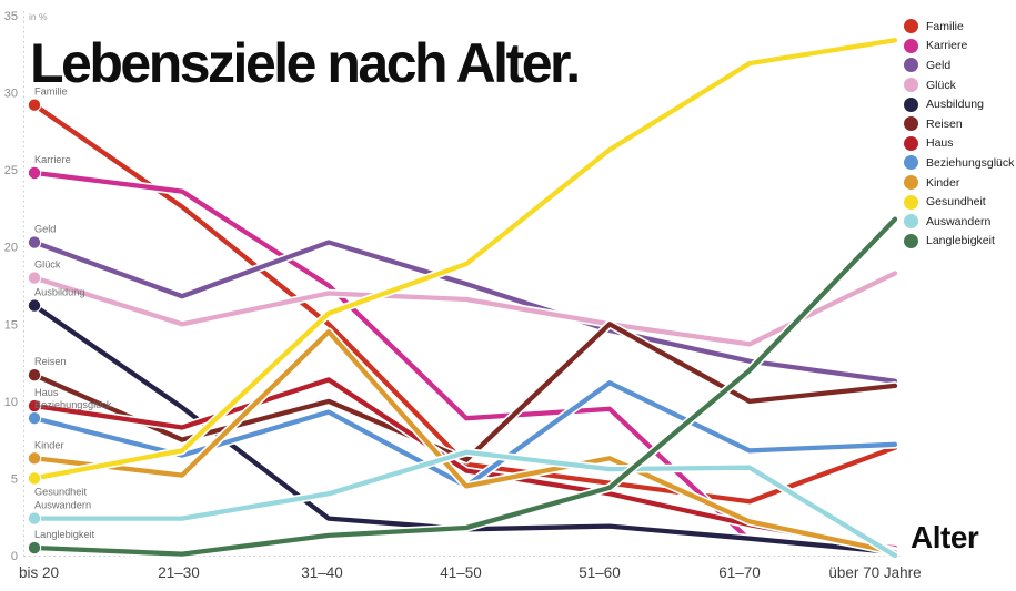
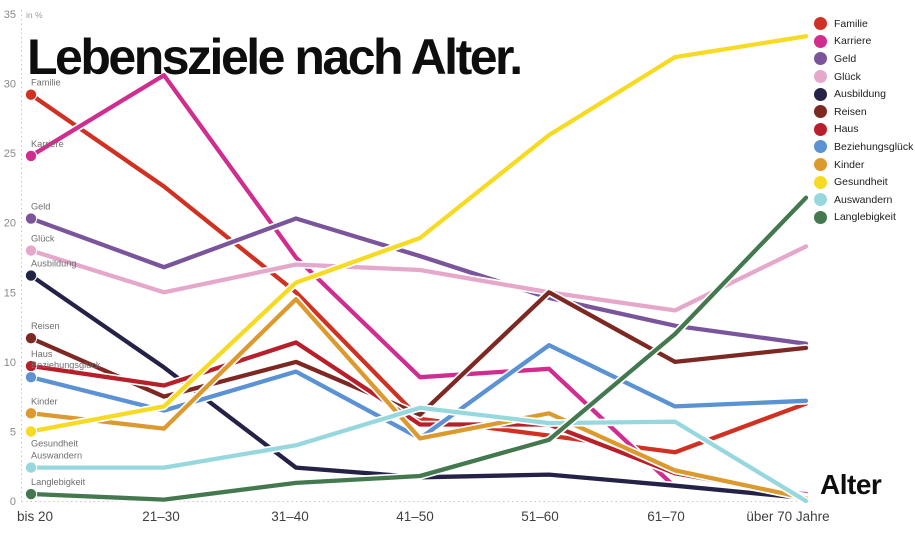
Karriere/21–30: 23.6 -> 30.6
Haus/51–60: 4.0 -> 5.5
